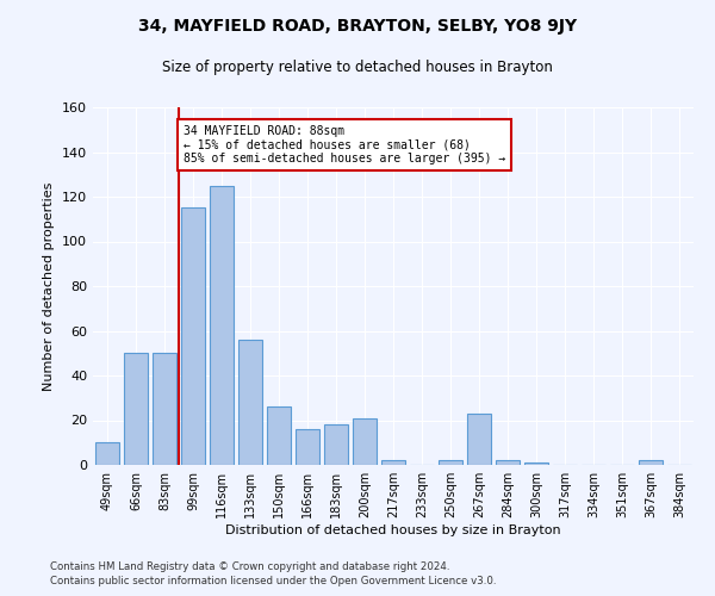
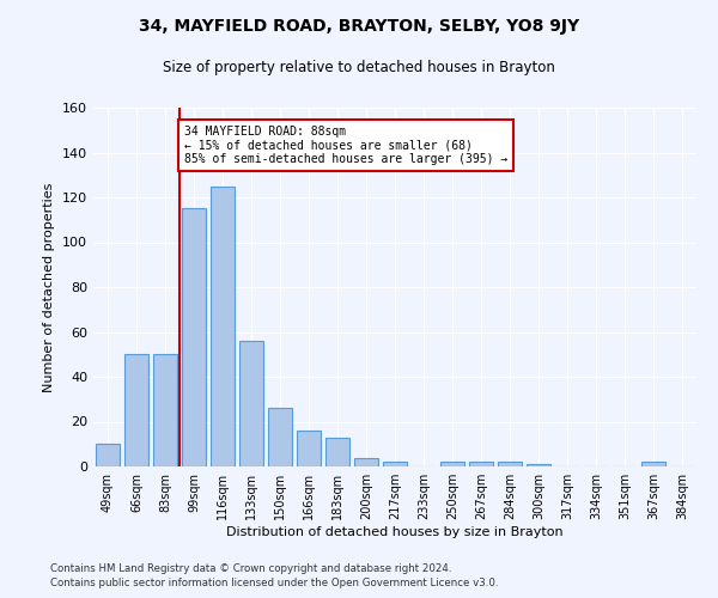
183sqm: 18 -> 13
200sqm: 21 -> 4
267sqm: 23 -> 2
